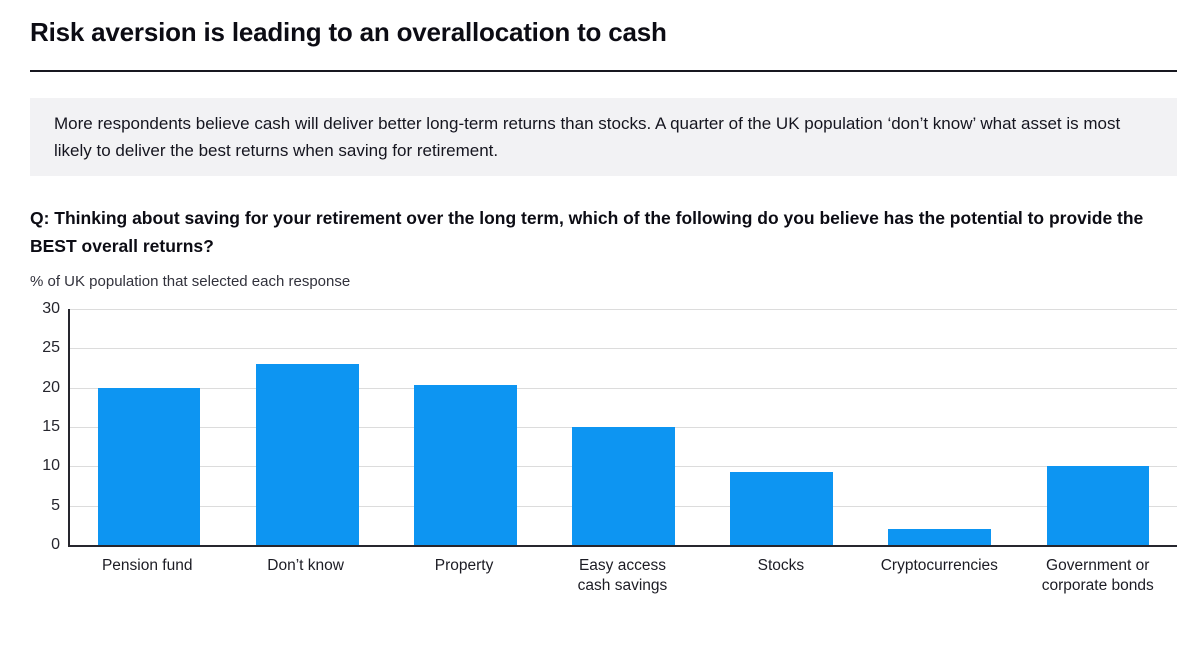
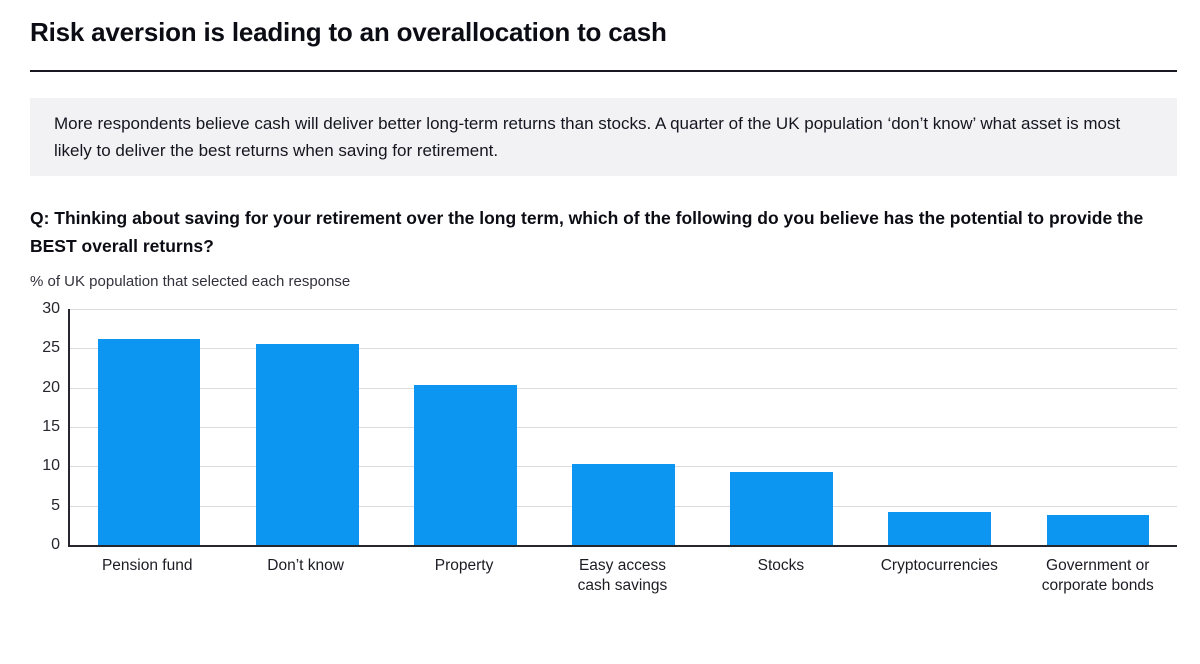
Pension fund: 20 -> 26
Don’t know: 23 -> 26
Easy access cash savings: 15 -> 10
Cryptocurrencies: 2 -> 4
Government or corporate bonds: 10 -> 4
